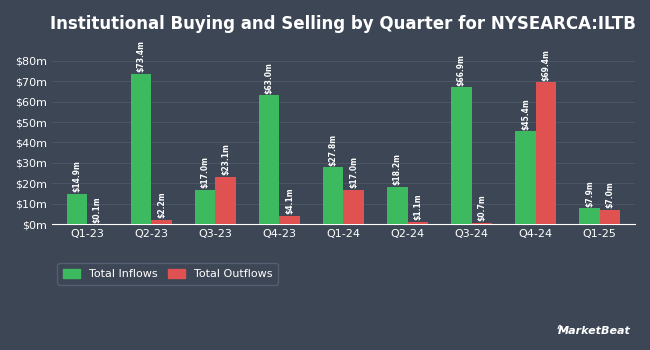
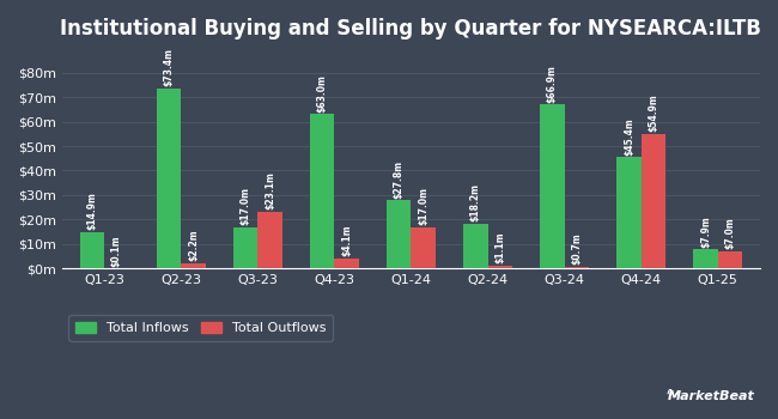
Total Outflows/Q4-24: $69.4m -> $54.9m
